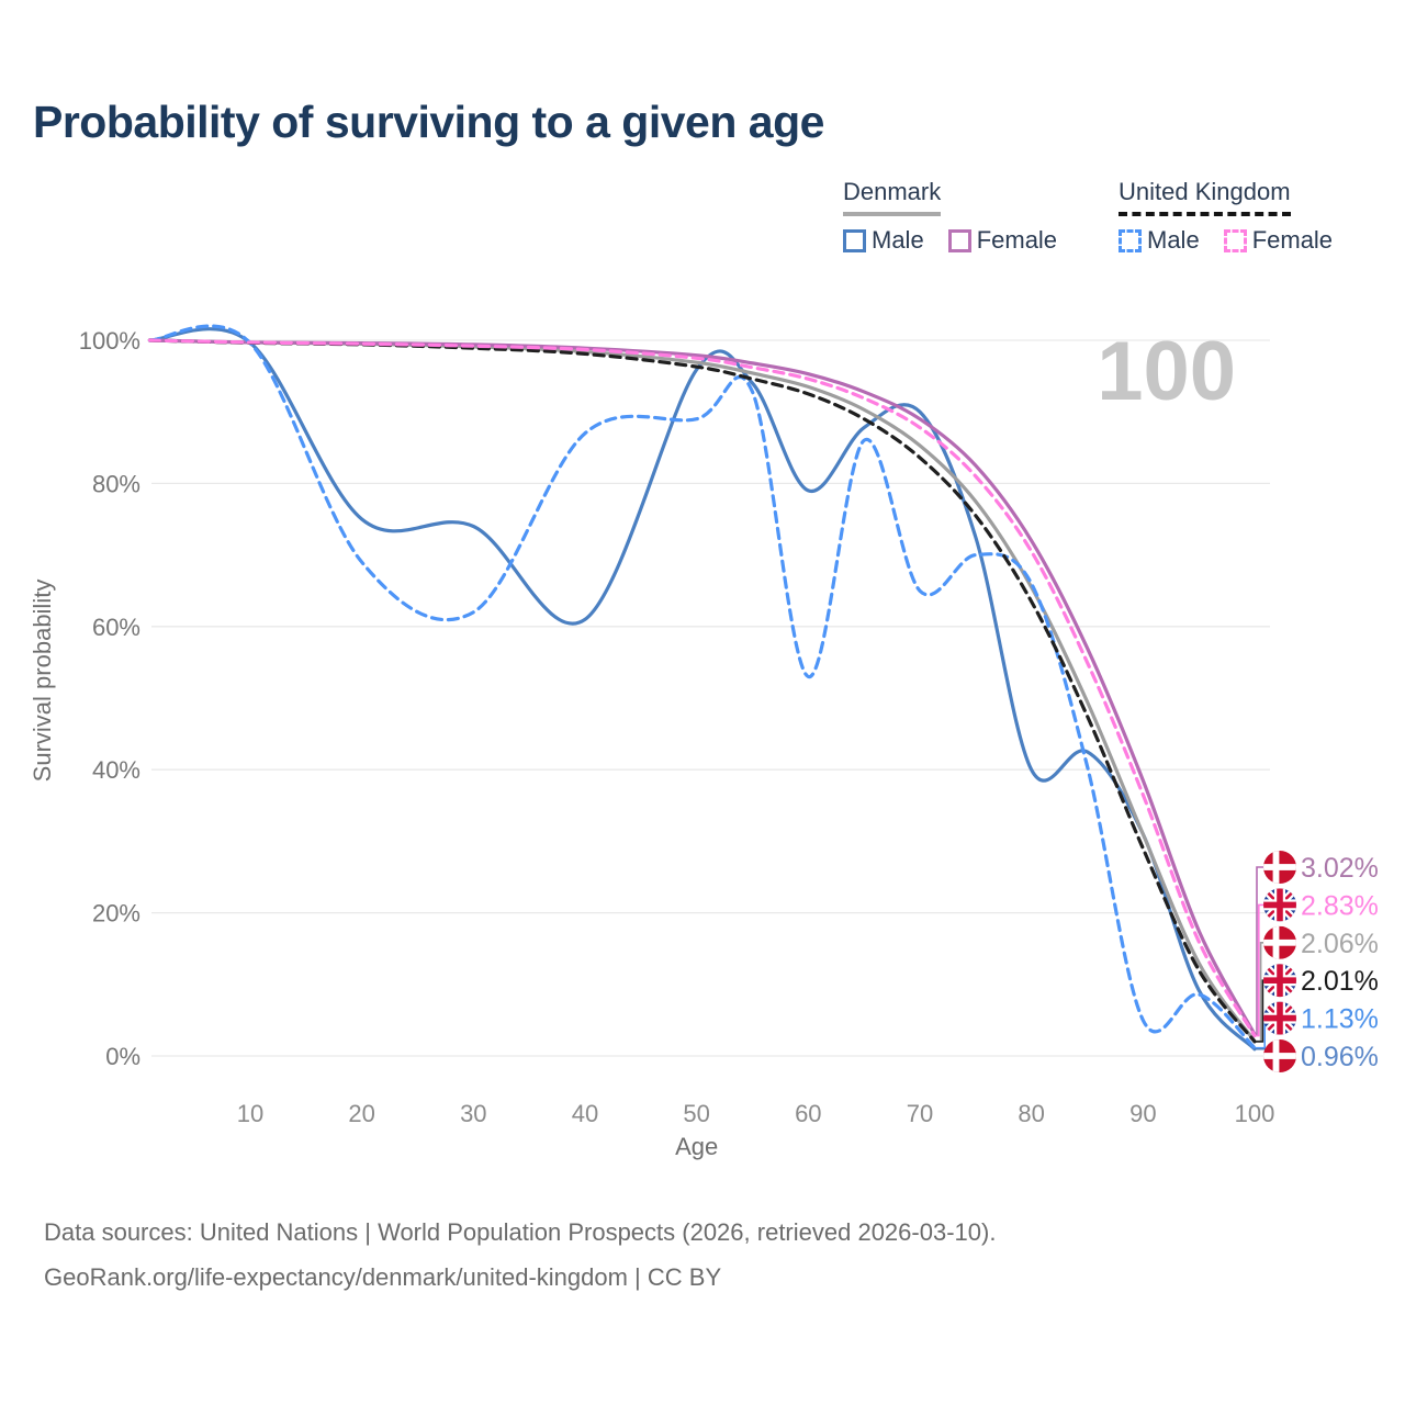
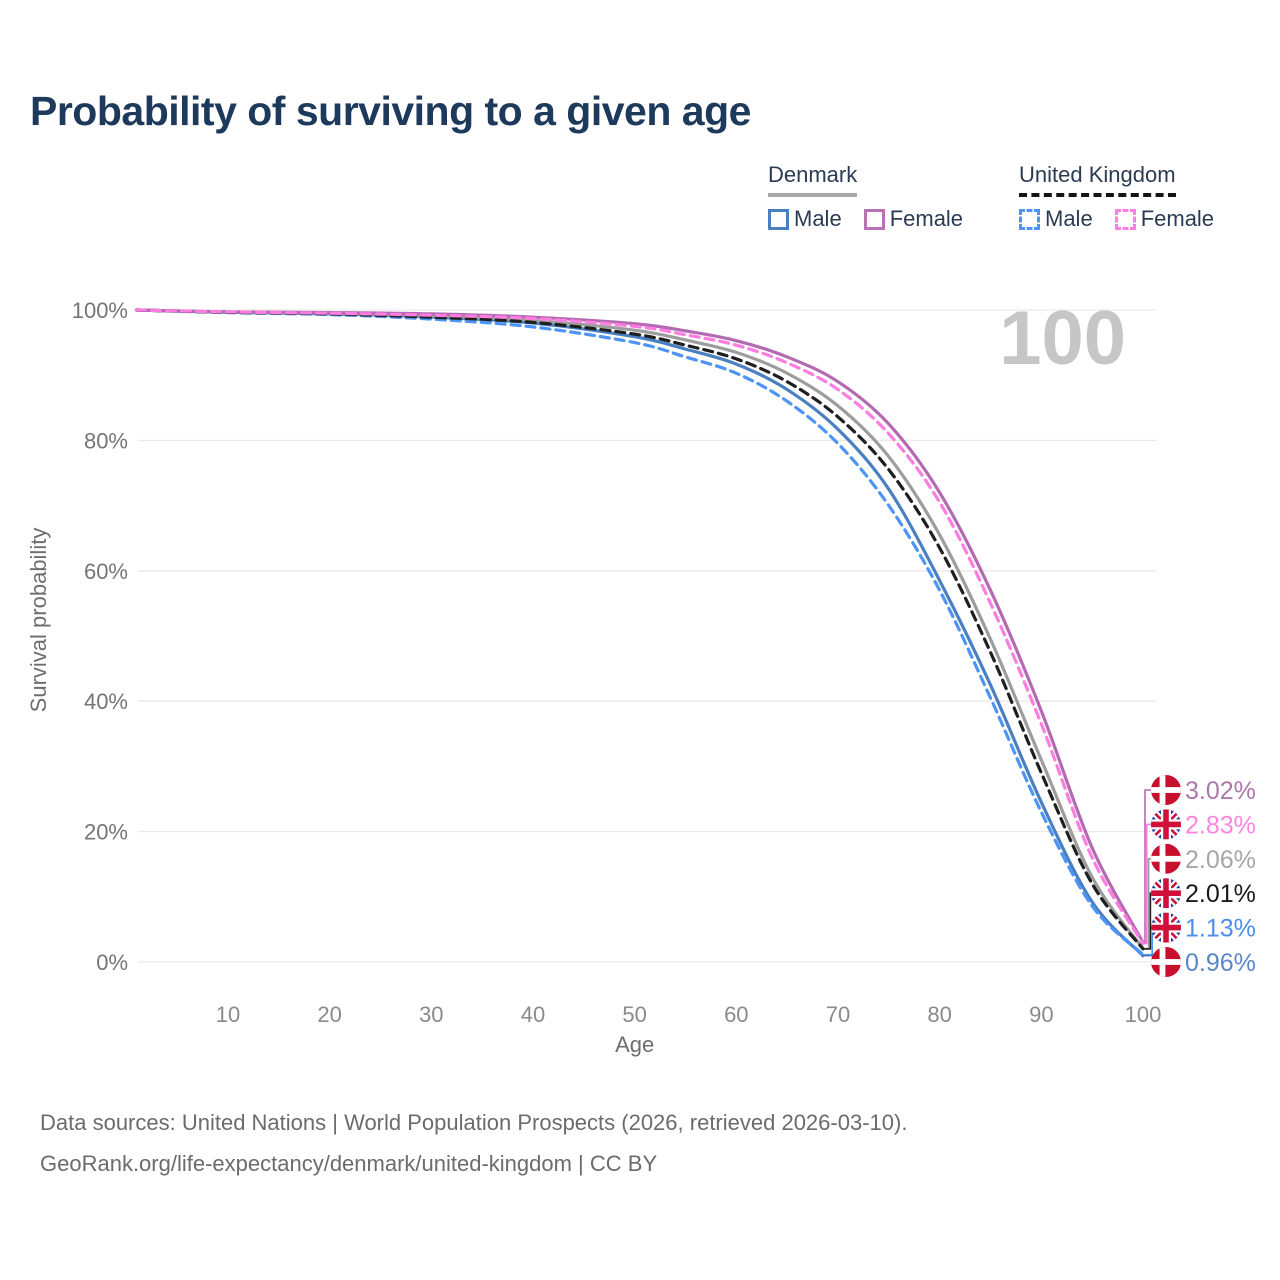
Denmark Male/20: 75% -> 99%
United Kingdom Male/20: 69% -> 99%
Denmark Male/30: 74% -> 99%
United Kingdom Male/30: 62% -> 99%
Denmark Male/40: 61% -> 98%
United Kingdom Male/40: 87% -> 97%
United Kingdom Male/50: 89% -> 95%
Denmark Male/60: 79% -> 92%
United Kingdom Male/60: 53% -> 90%
Denmark Male/70: 90% -> 82%
United Kingdom Male/70: 65% -> 80%
Denmark Male/80: 40% -> 58%
United Kingdom Male/80: 66% -> 57%
Denmark Male/90: 31% -> 24%
United Kingdom Male/90: 5% -> 23%
